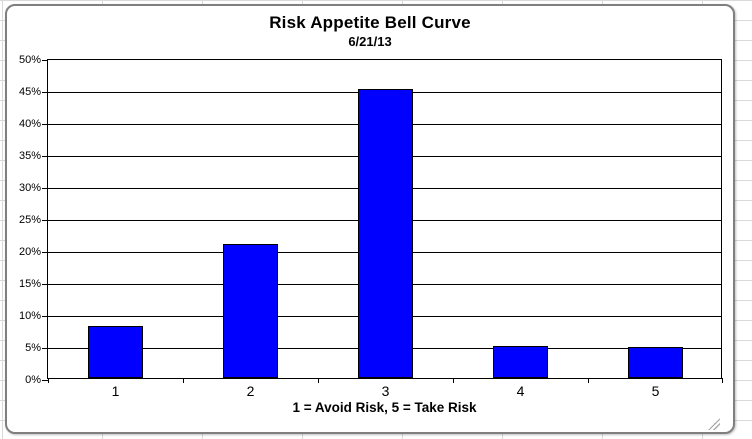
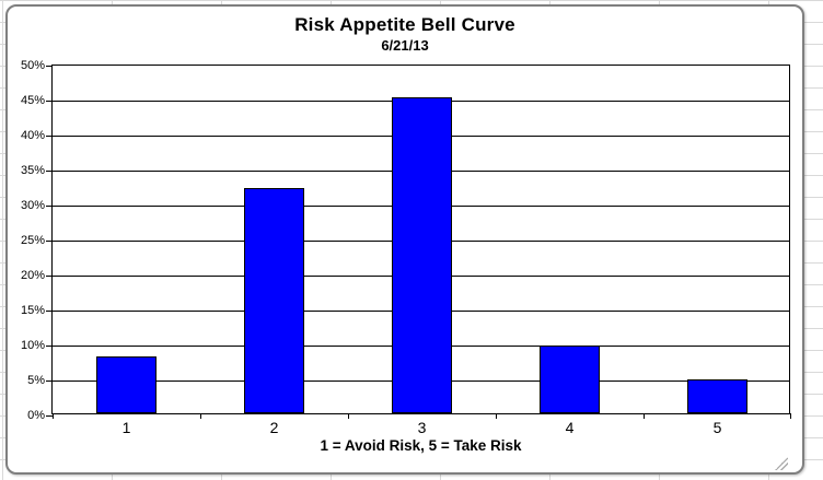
2: 21% -> 32%
4: 5% -> 10%
